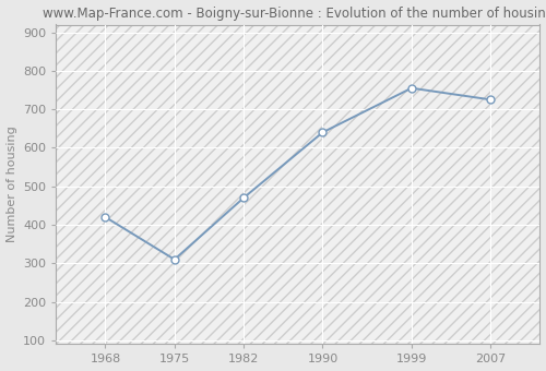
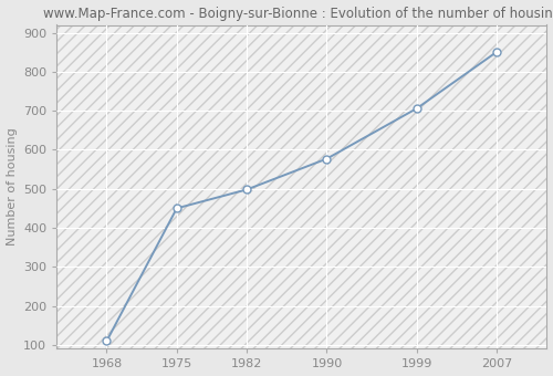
1968: 420 -> 110
1975: 310 -> 450
1982: 470 -> 498
1990: 640 -> 577
1999: 755 -> 706
2007: 725 -> 851
